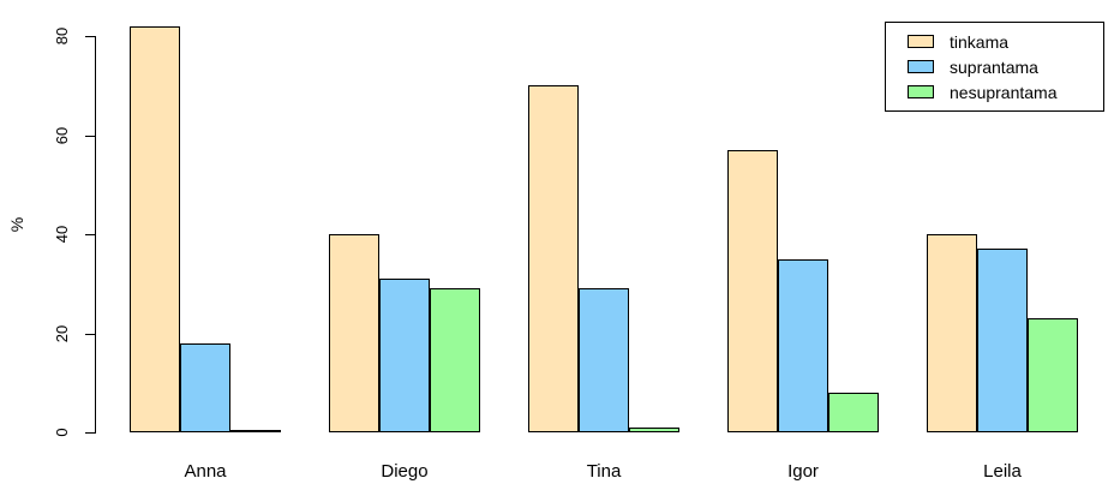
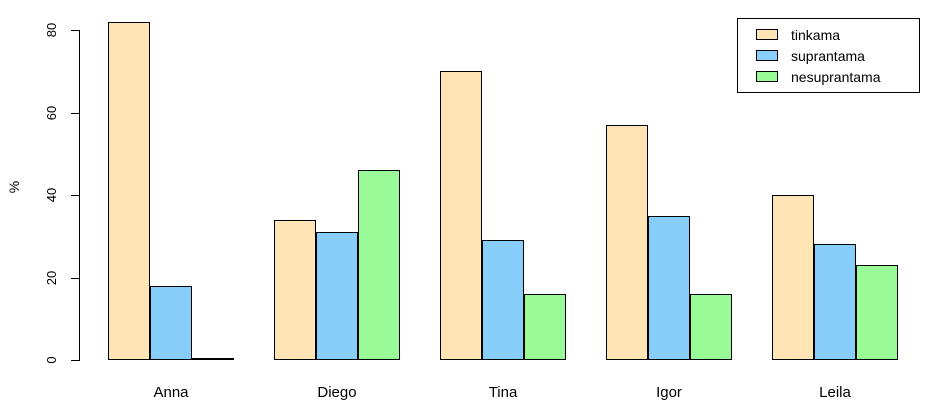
tinkama/Diego: 40 -> 34
nesuprantama/Diego: 29 -> 46
nesuprantama/Tina: 1 -> 16
nesuprantama/Igor: 8 -> 16
suprantama/Leila: 37 -> 28
